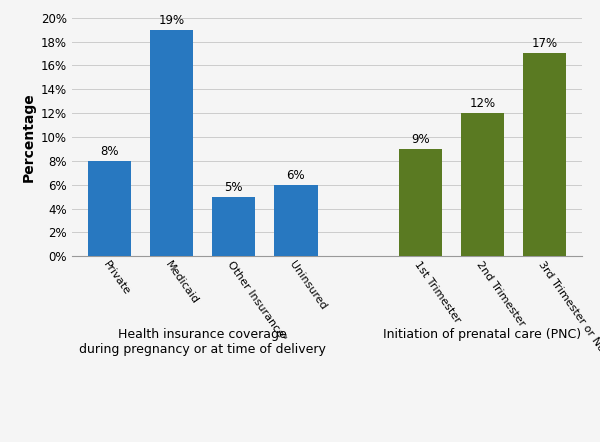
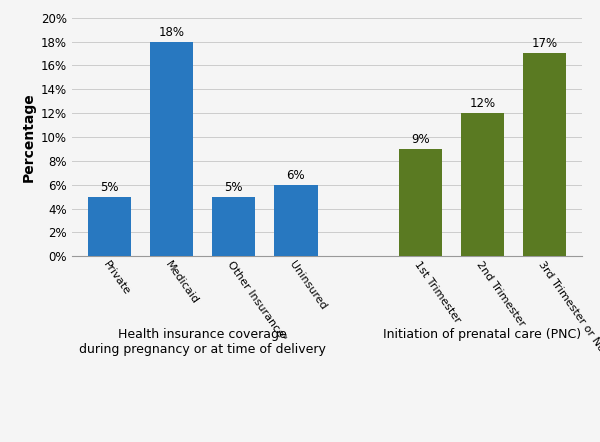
Private: 8% -> 5%
Medicaid: 19% -> 18%
